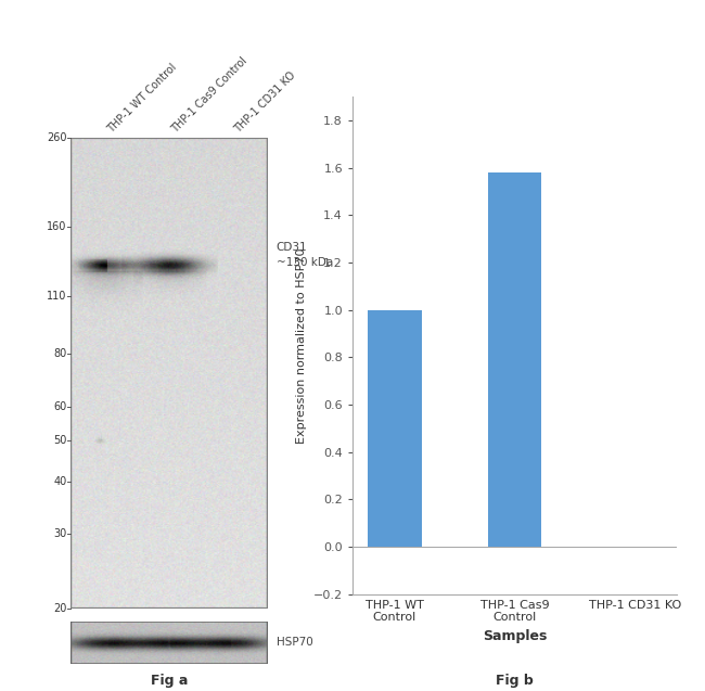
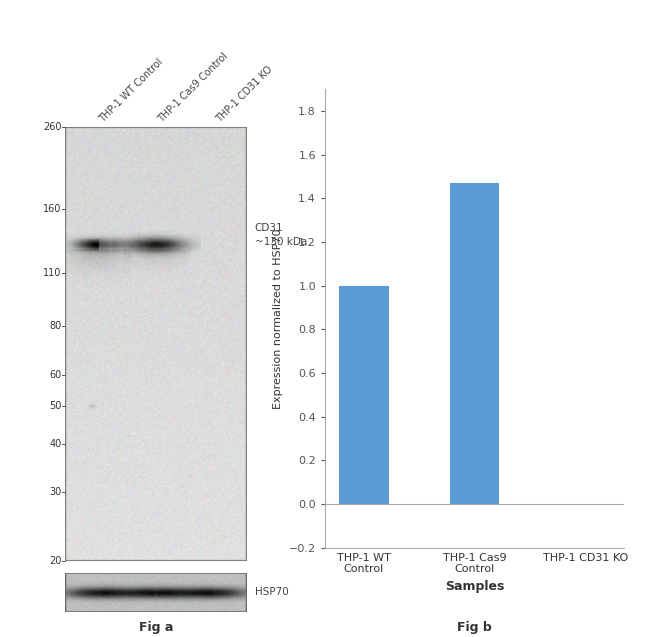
THP-1 Cas9 Control: 1.58 -> 1.47
